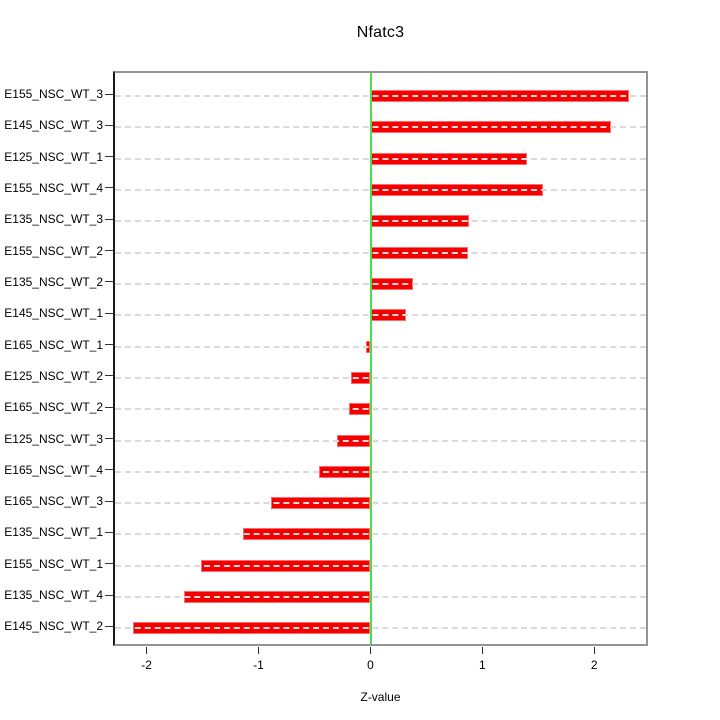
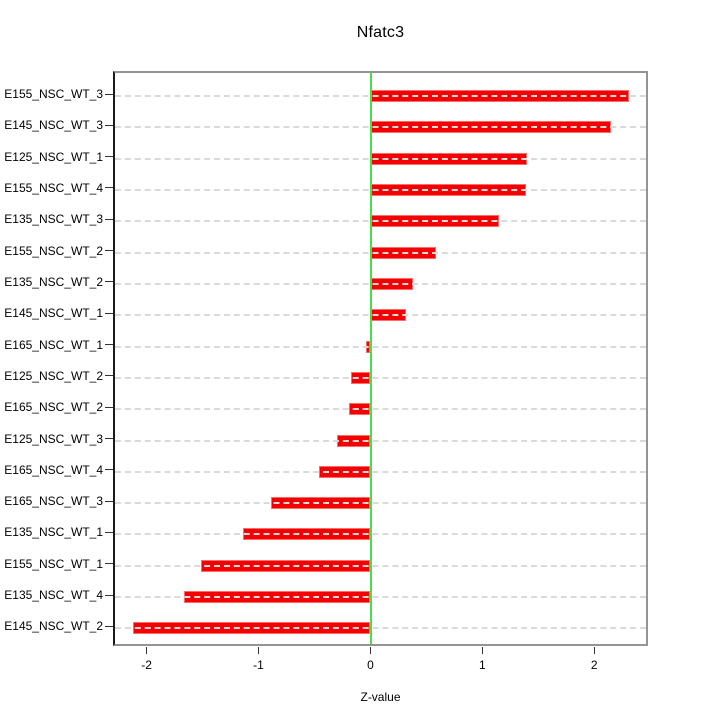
E155_NSC_WT_4: 1.54 -> 1.39
E135_NSC_WT_3: 0.88 -> 1.15
E155_NSC_WT_2: 0.87 -> 0.59
